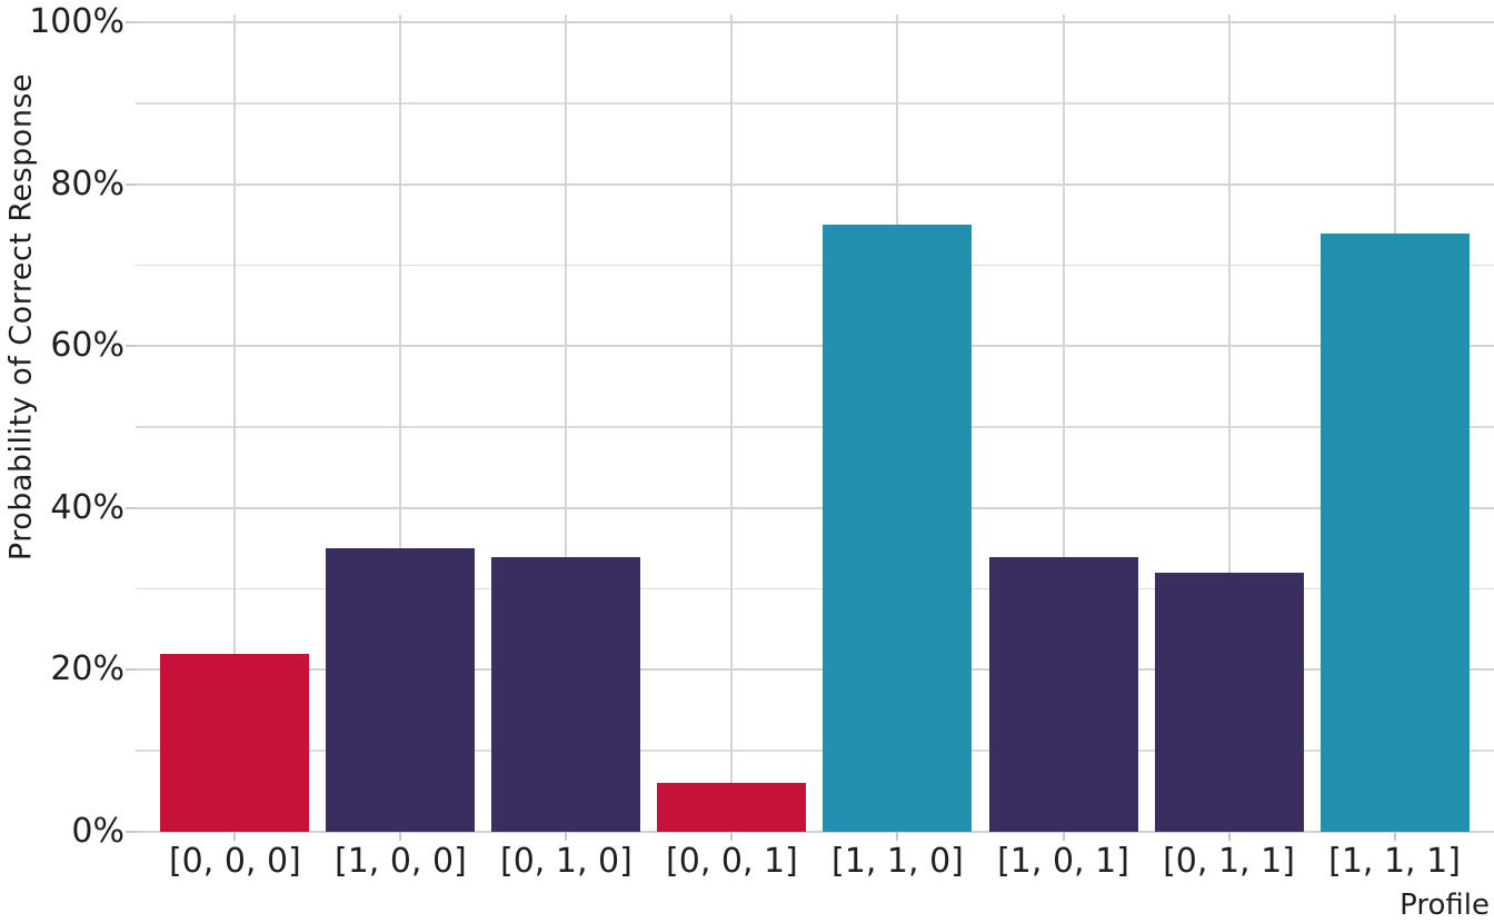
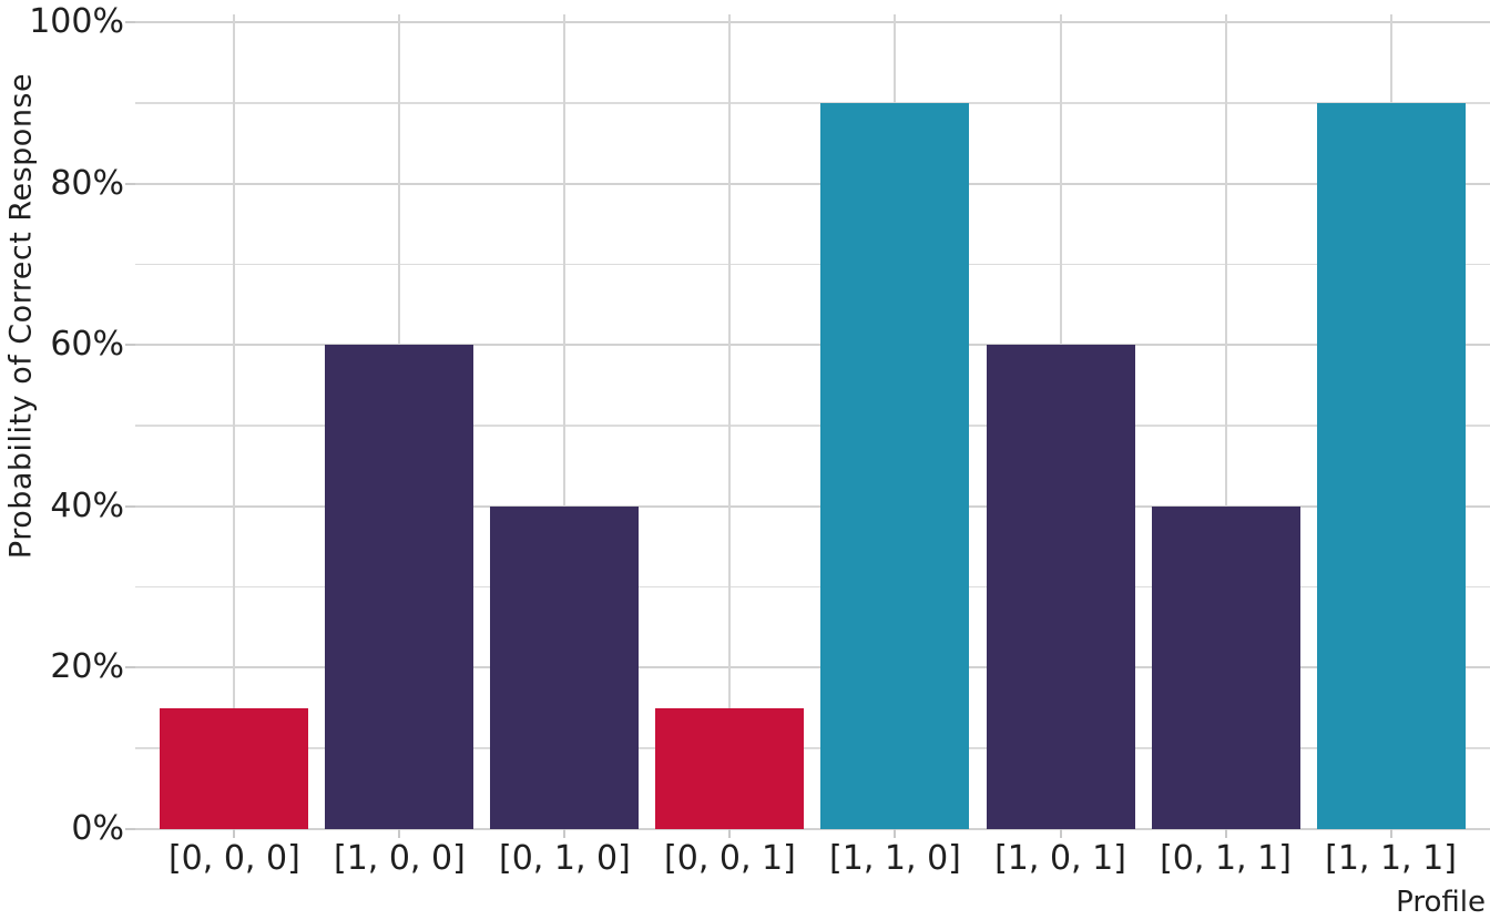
[0, 0, 0]: 22% -> 15%
[1, 0, 0]: 35% -> 60%
[0, 1, 0]: 34% -> 40%
[0, 0, 1]: 6% -> 15%
[1, 1, 0]: 75% -> 90%
[1, 0, 1]: 34% -> 60%
[0, 1, 1]: 32% -> 40%
[1, 1, 1]: 74% -> 90%
